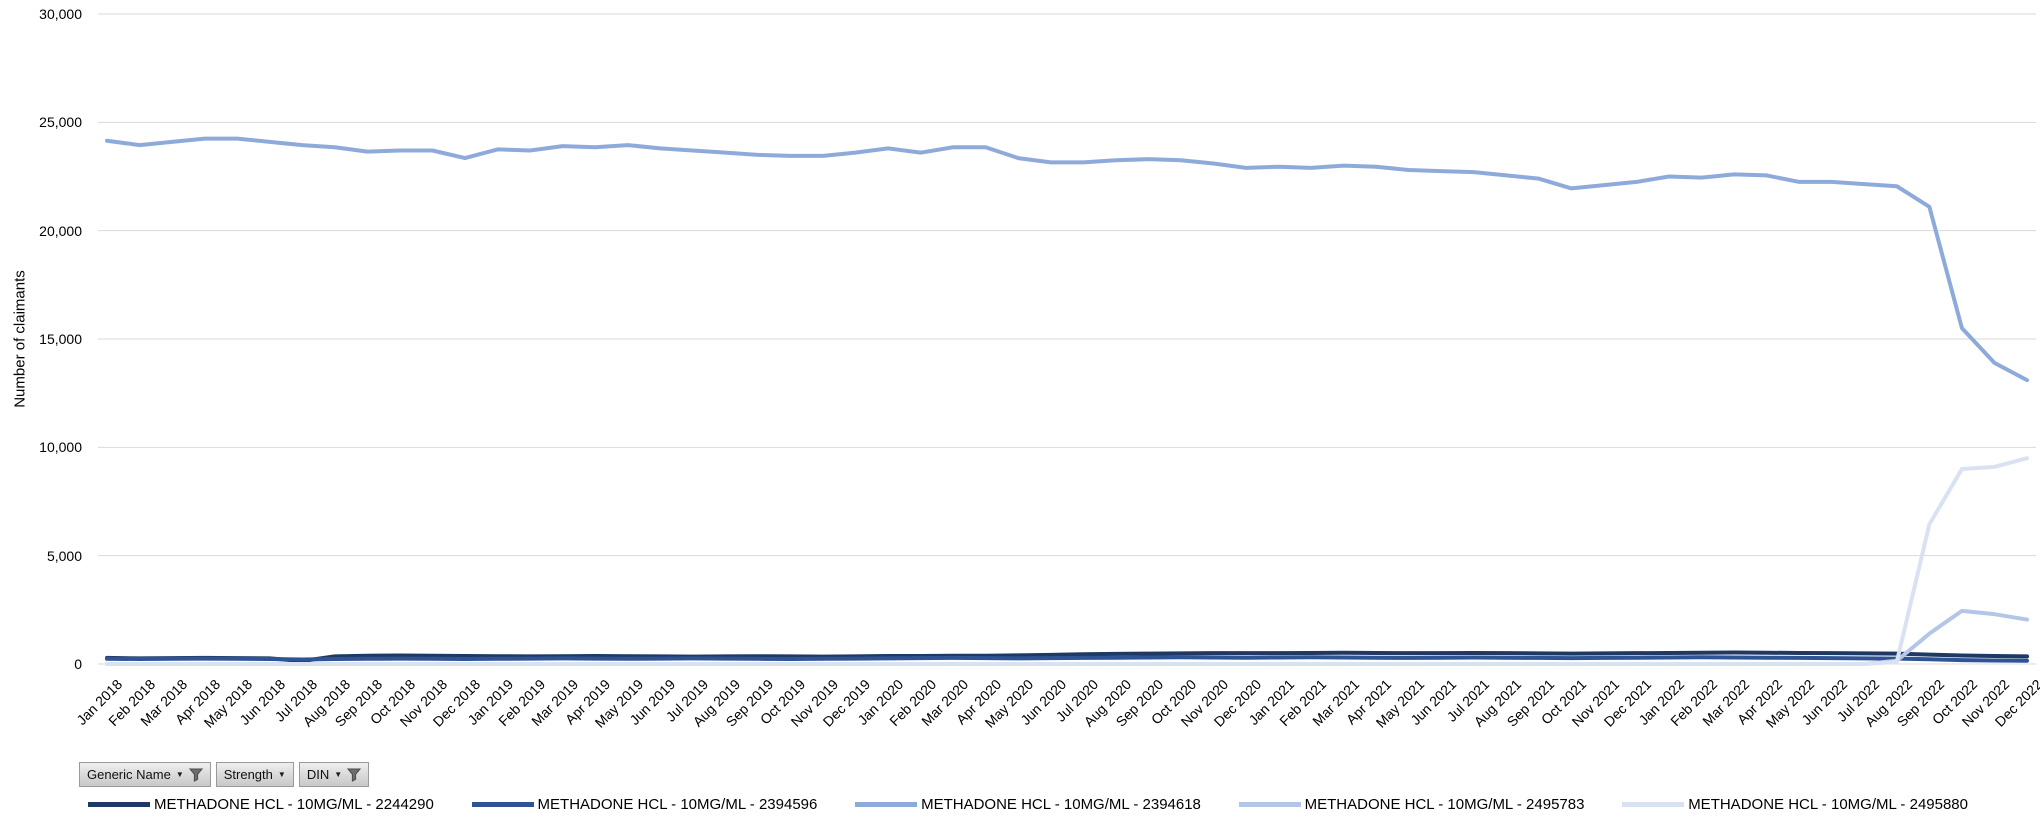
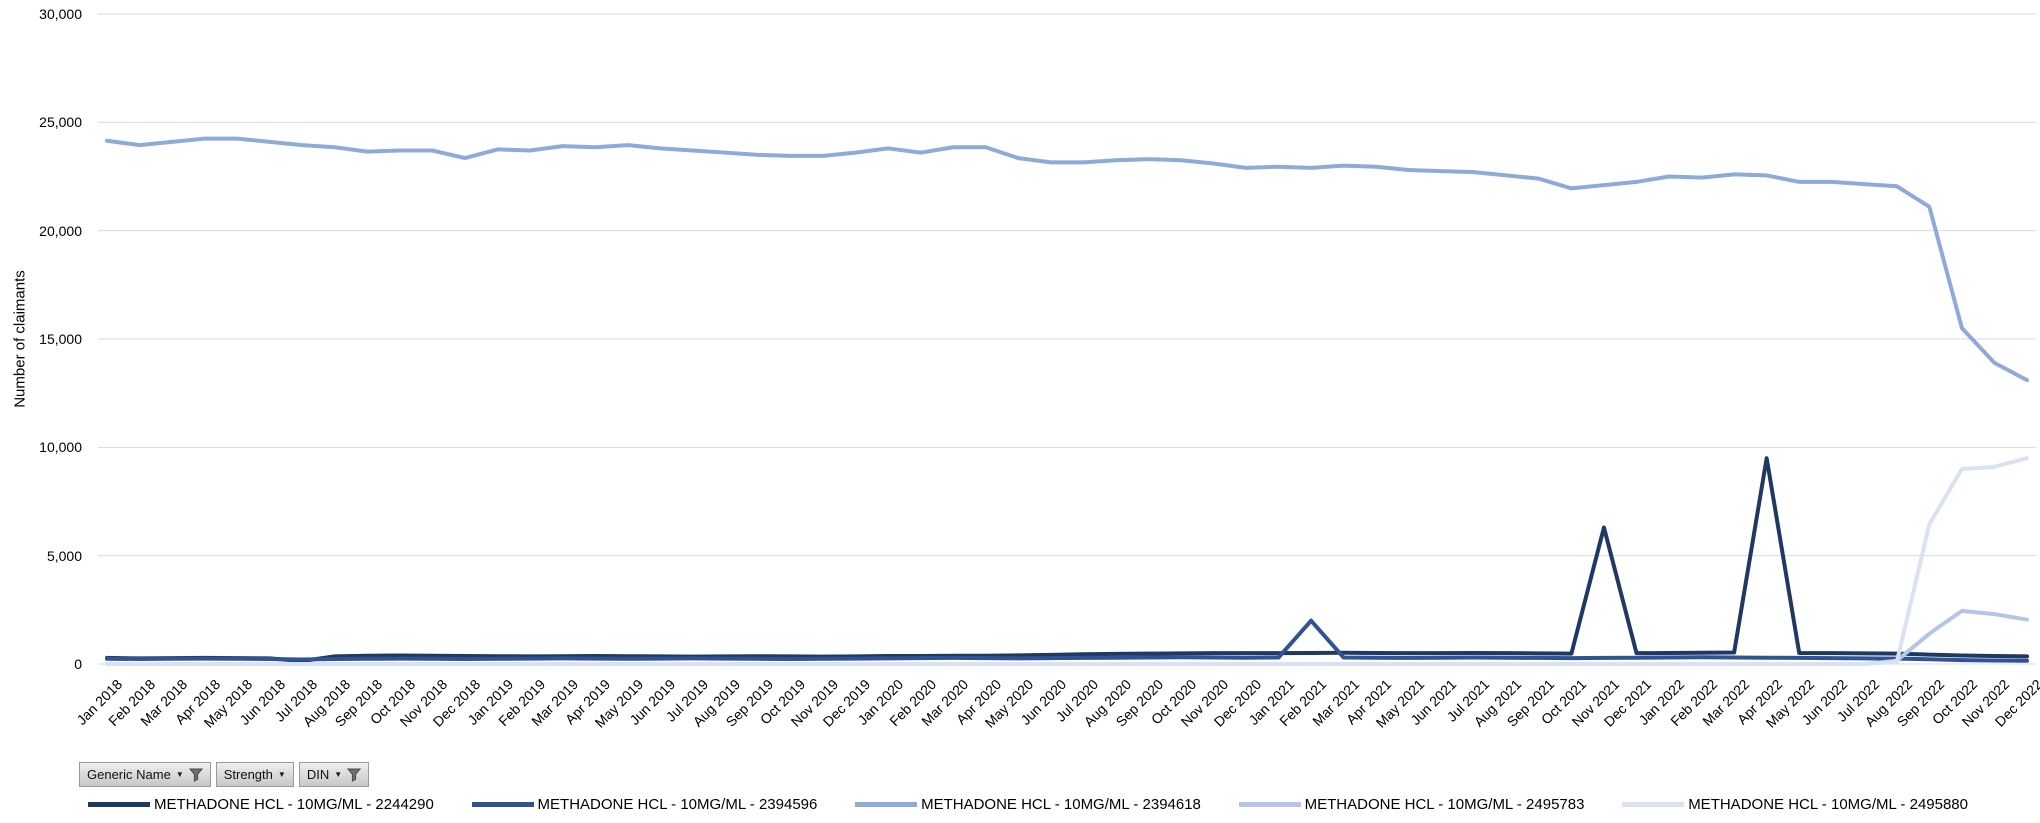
METHADONE HCL - 10MG/ML - 2394596/Feb 2021: 300 -> 2000
METHADONE HCL - 10MG/ML - 2244290/Nov 2021: 500 -> 6300
METHADONE HCL - 10MG/ML - 2244290/Apr 2022: 500 -> 9500
